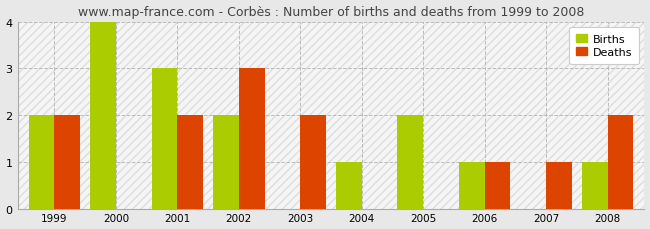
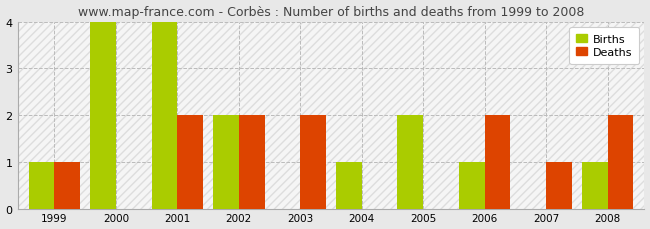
Births/1999: 2 -> 1
Deaths/1999: 2 -> 1
Births/2001: 3 -> 4
Deaths/2002: 3 -> 2
Deaths/2006: 1 -> 2
